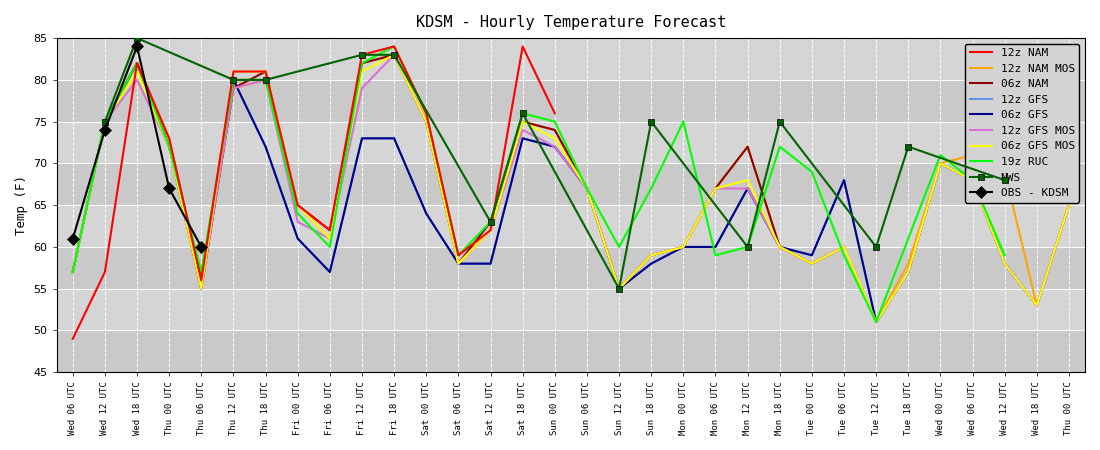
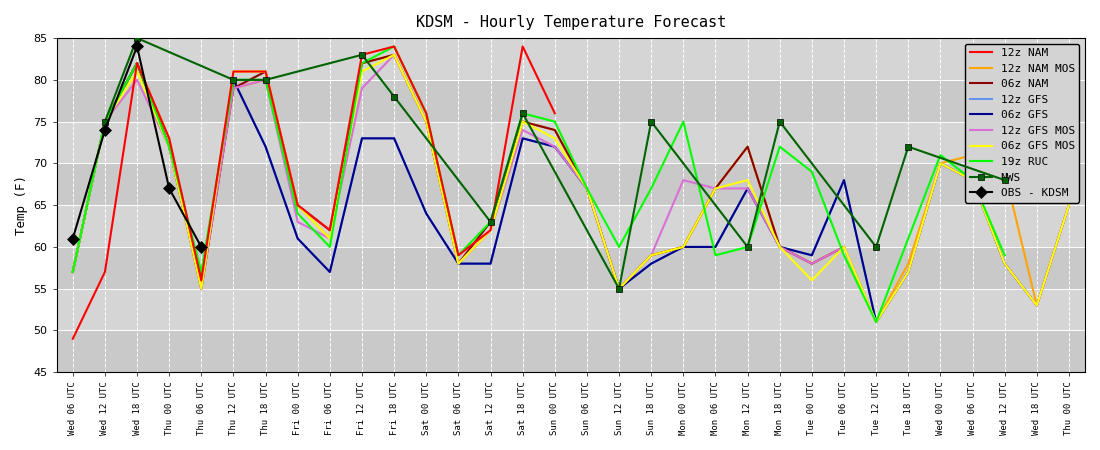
NWS/Fri 18 UTC: 83 -> 78
12z GFS MOS/Mon 00 UTC: 60 -> 68
06z GFS MOS/Tue 00 UTC: 58 -> 56
